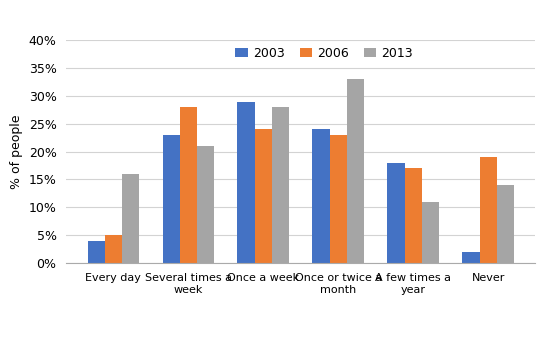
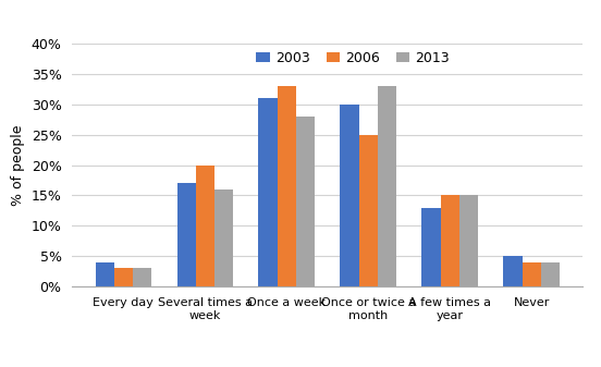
2006/Every day: 5% -> 3%
2013/Every day: 16% -> 3%
2003/Several times a week: 23% -> 17%
2006/Several times a week: 28% -> 20%
2013/Several times a week: 21% -> 16%
2003/Once a week: 29% -> 31%
2006/Once a week: 24% -> 33%
2003/Once or twice a month: 24% -> 30%
2006/Once or twice a month: 23% -> 25%
2003/A few times a year: 18% -> 13%
2006/A few times a year: 17% -> 15%
2013/A few times a year: 11% -> 15%
2003/Never: 2% -> 5%
2006/Never: 19% -> 4%
2013/Never: 14% -> 4%
